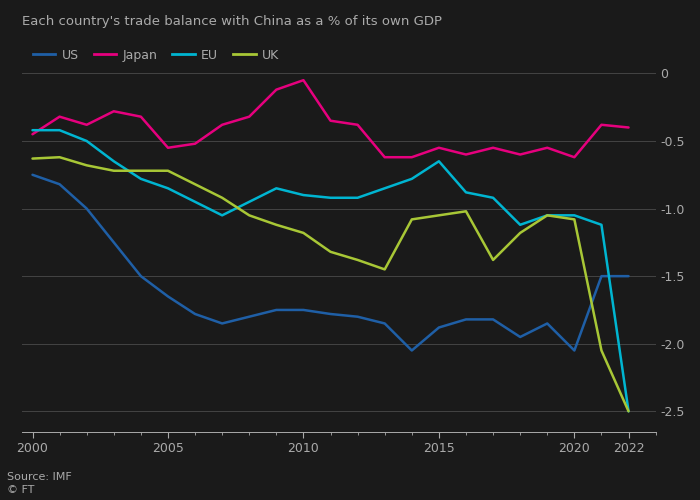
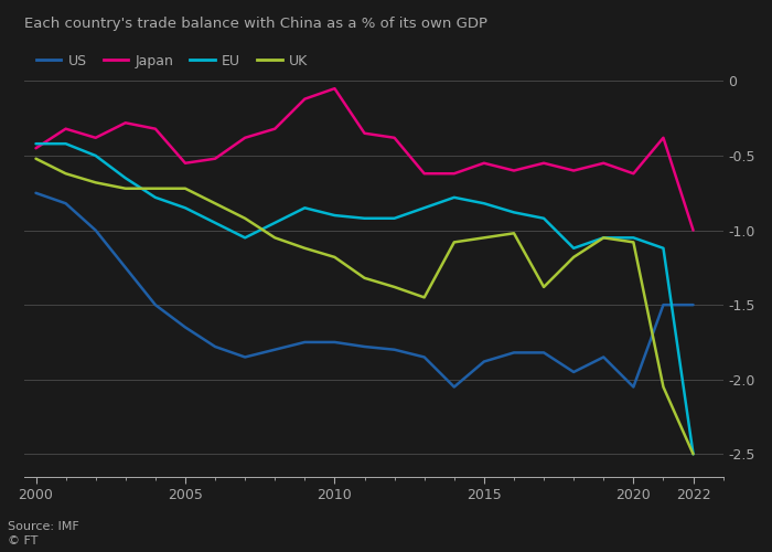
UK/2000: -0.63 -> -0.52
EU/2015: -0.65 -> -0.82
Japan/2022: -0.40 -> -1.00
